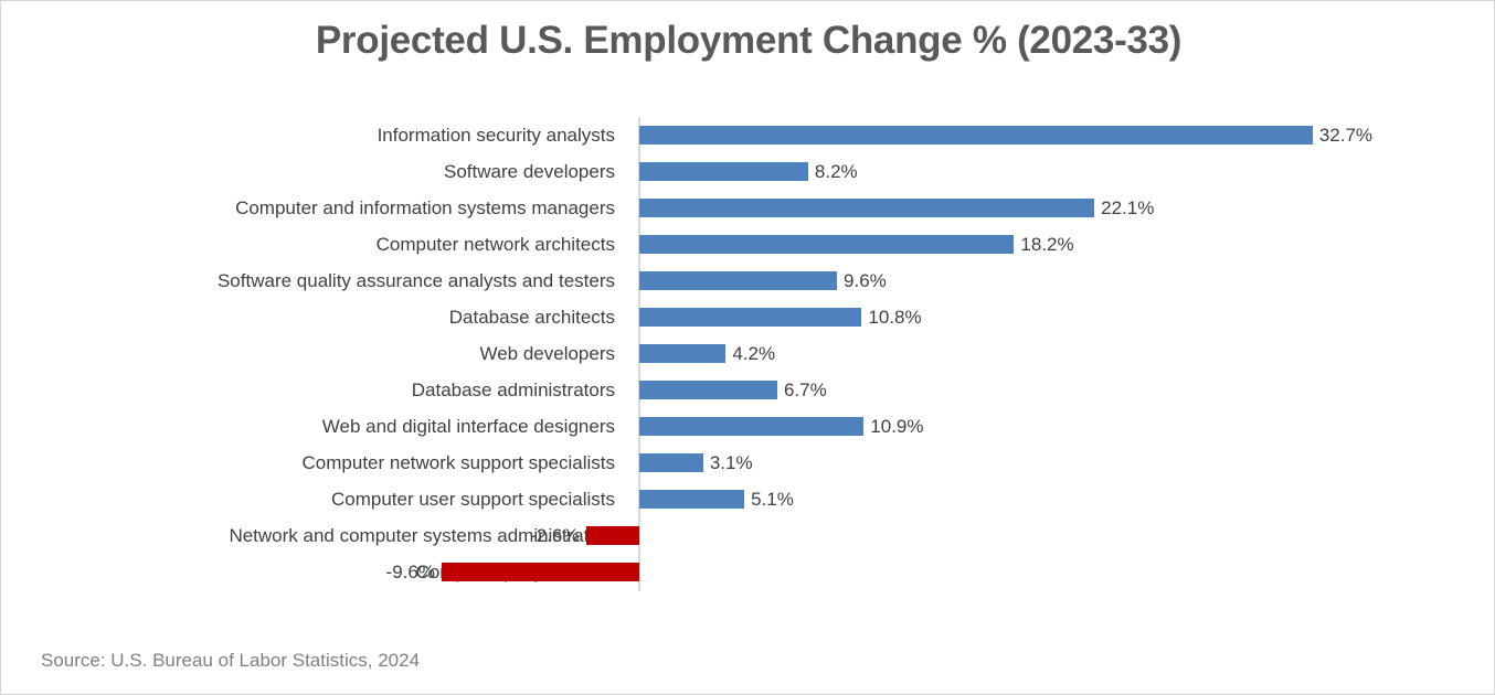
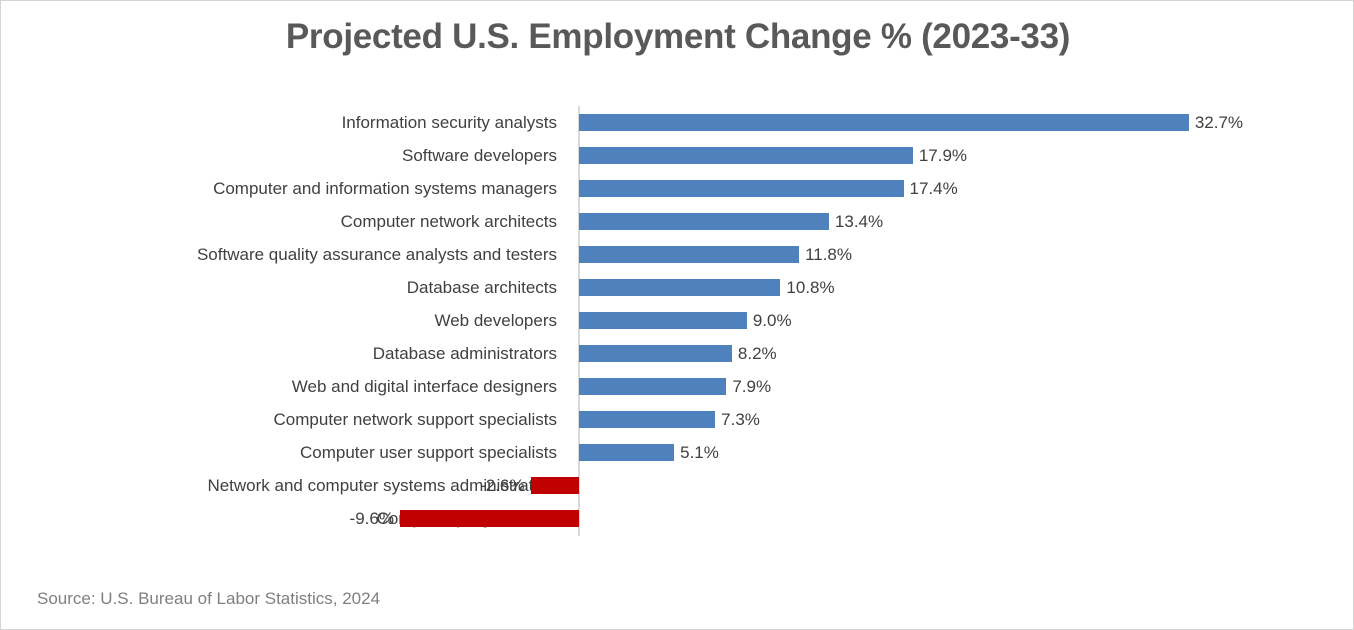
Software developers: 8.2% -> 17.9%
Computer and information systems managers: 22.1% -> 17.4%
Computer network architects: 18.2% -> 13.4%
Software quality assurance analysts and testers: 9.6% -> 11.8%
Web developers: 4.2% -> 9.0%
Database administrators: 6.7% -> 8.2%
Web and digital interface designers: 10.9% -> 7.9%
Computer network support specialists: 3.1% -> 7.3%
